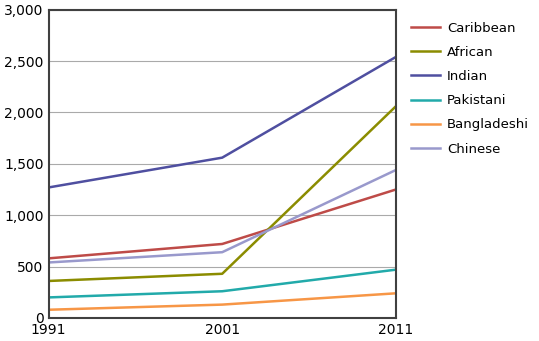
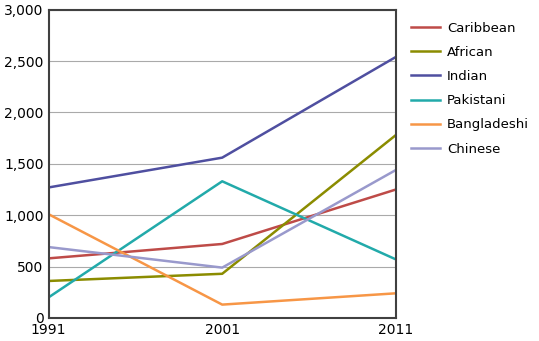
Bangladeshi/1991: 80 -> 1,010
Chinese/1991: 540 -> 690
Pakistani/2001: 260 -> 1,330
Chinese/2001: 640 -> 490
African/2011: 2,060 -> 1,780
Pakistani/2011: 470 -> 570
